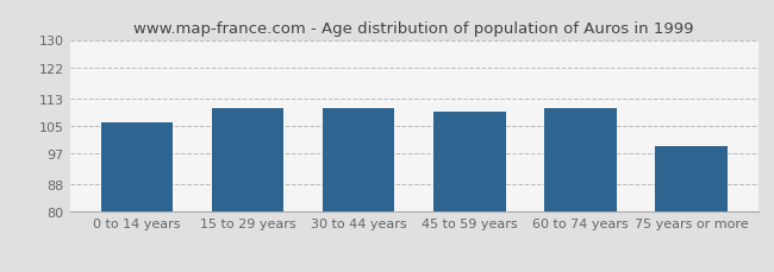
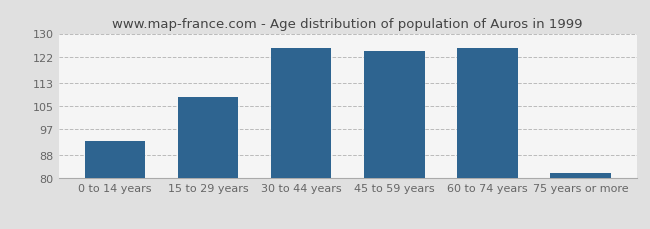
0 to 14 years: 106 -> 93
15 to 29 years: 110 -> 108
30 to 44 years: 110 -> 125
45 to 59 years: 109 -> 124
60 to 74 years: 110 -> 125
75 years or more: 99 -> 82
